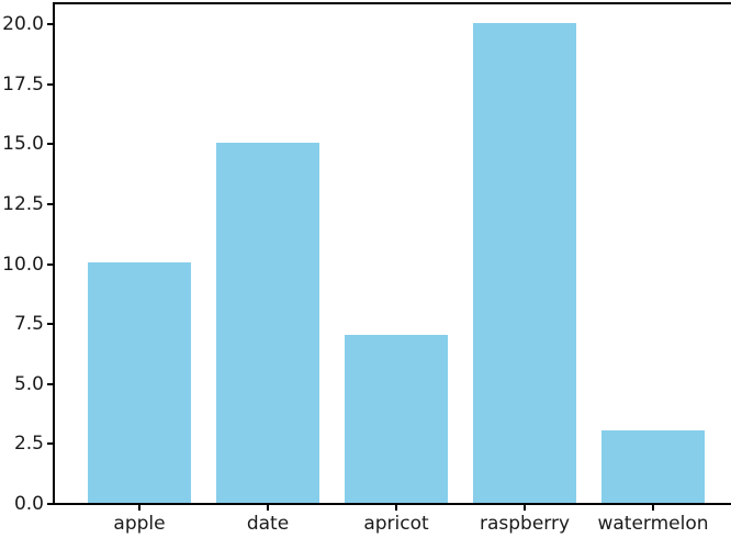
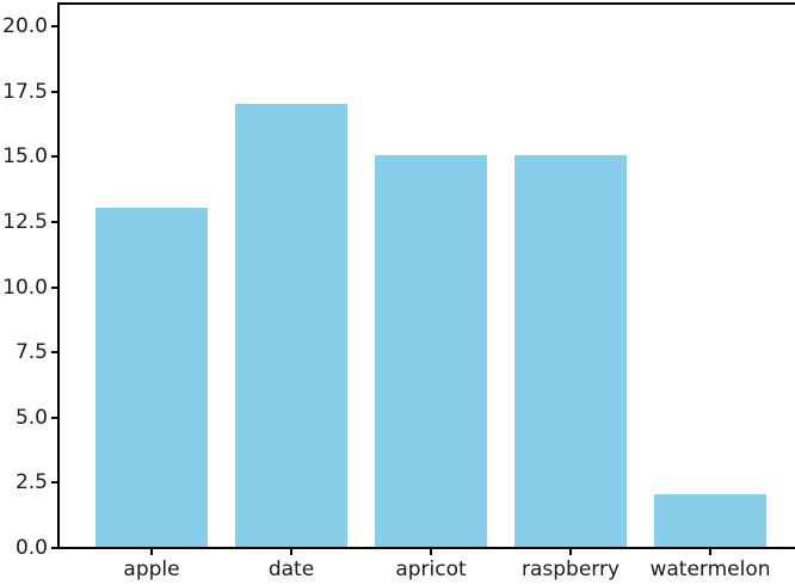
apple: 10 -> 13
date: 15 -> 17
apricot: 7 -> 15
raspberry: 20 -> 15
watermelon: 3 -> 2
